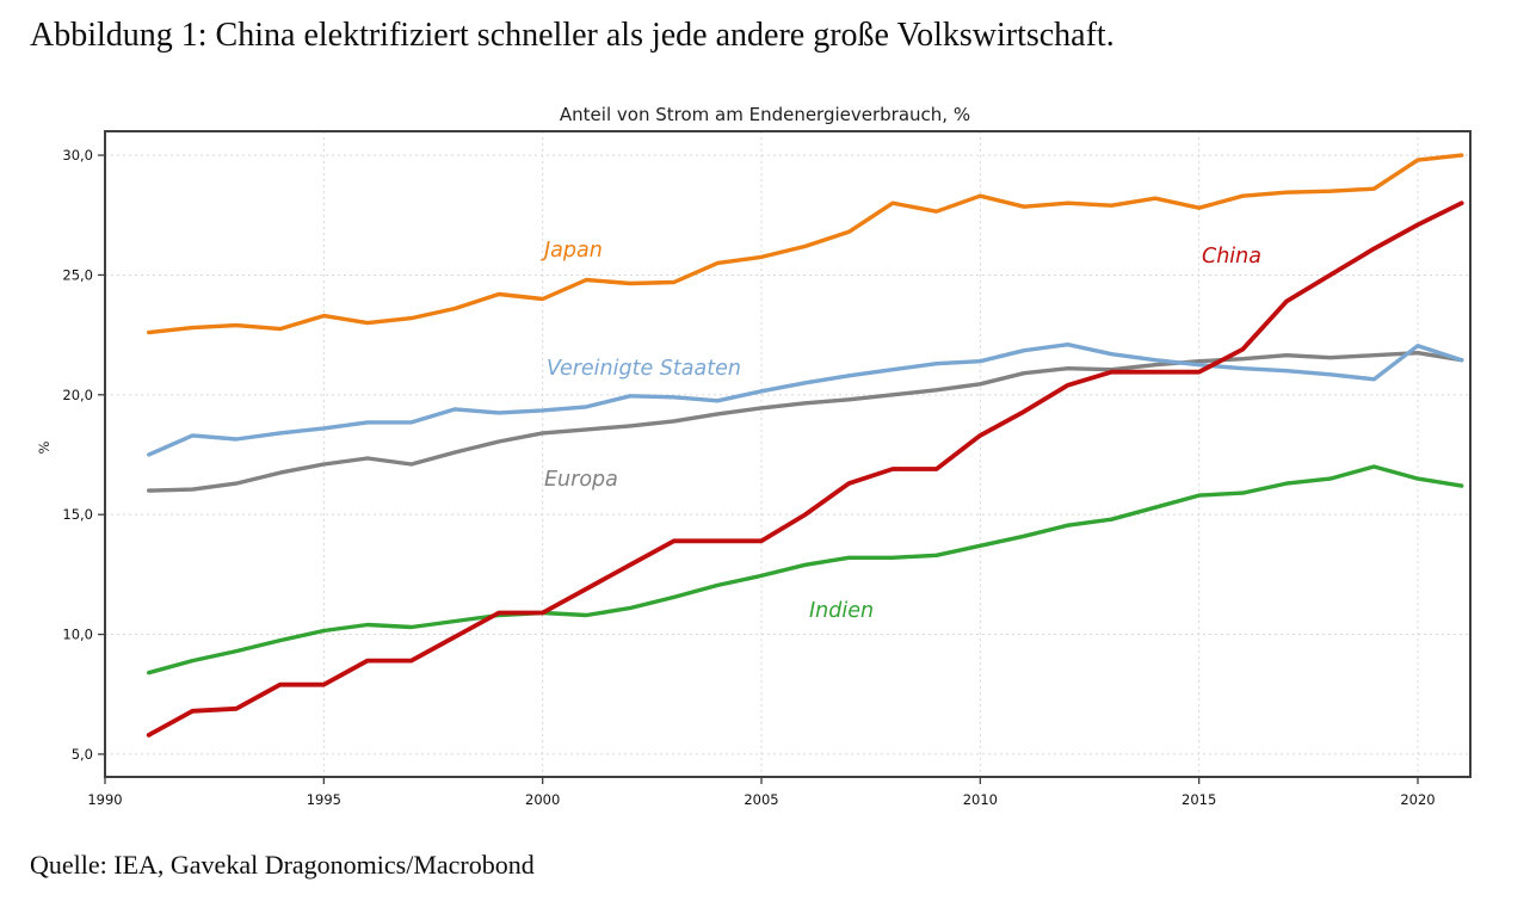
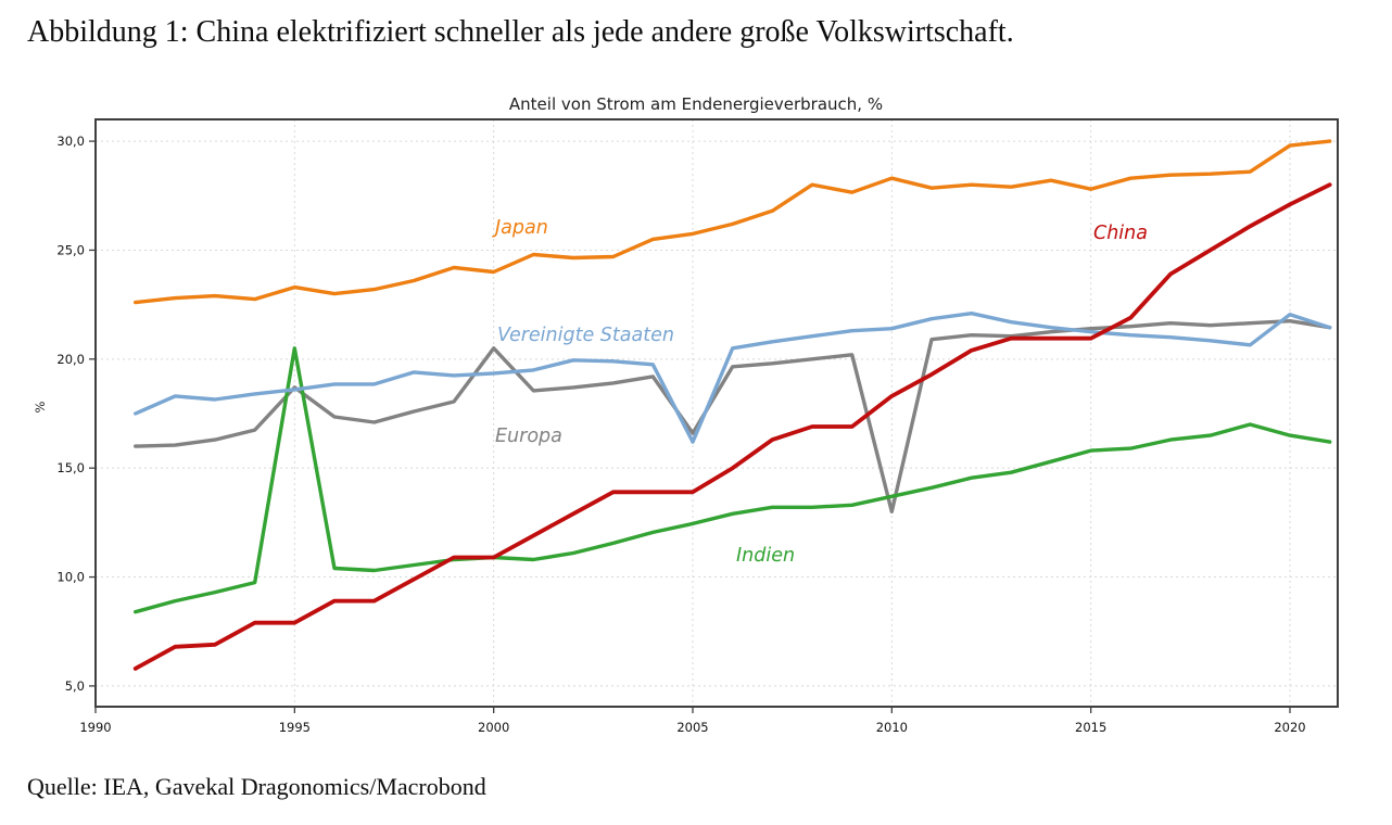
Europa/1995: 17,1 -> 18,7
Indien/1995: 10,2 -> 20,5
Europa/2000: 18,4 -> 20,5
Europa/2005: 19,4 -> 16,6
Vereinigte Staaten/2005: 20,1 -> 16,2
Europa/2010: 20,4 -> 13,0
